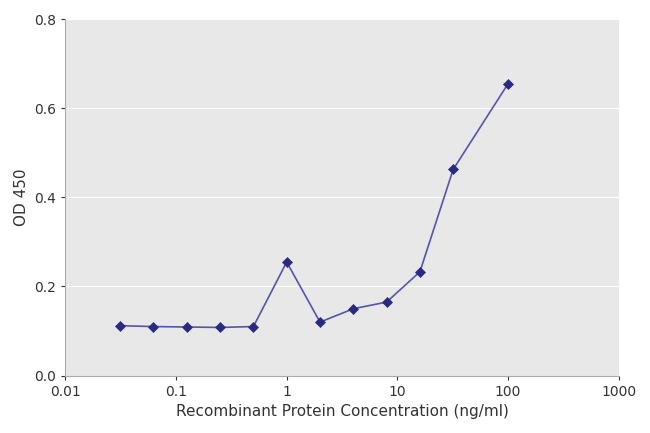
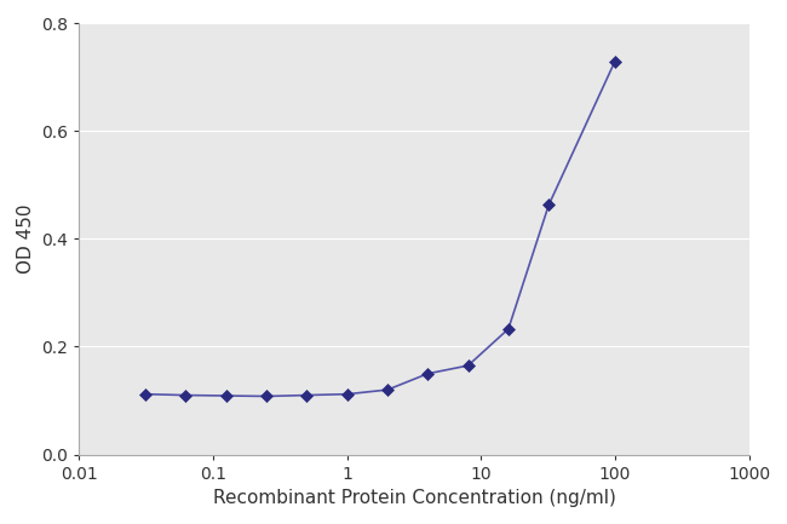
1: 0.255 -> 0.112
100: 0.655 -> 0.730
